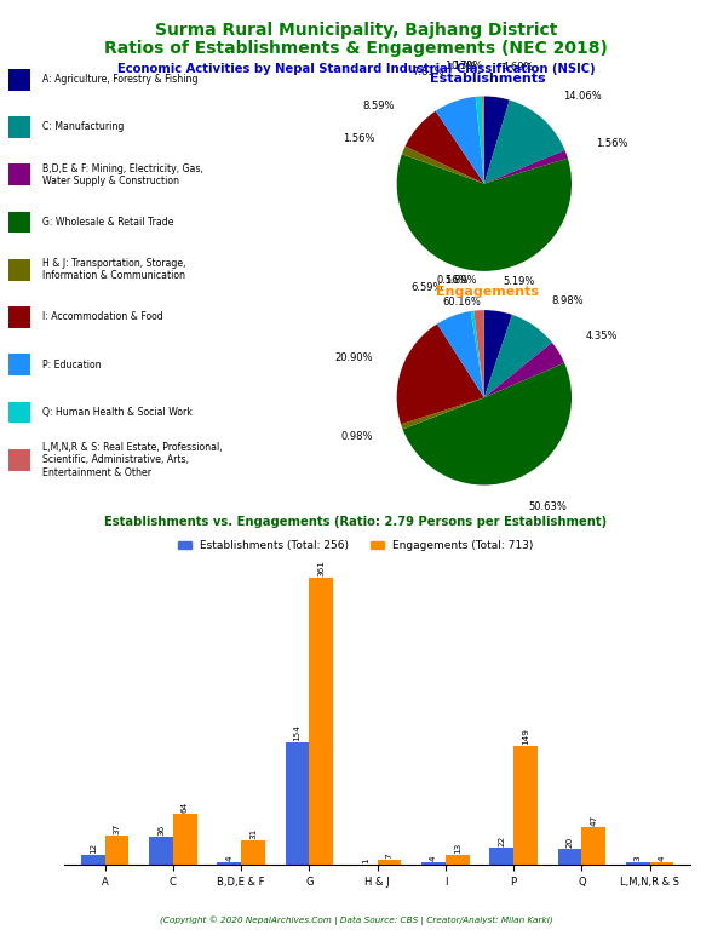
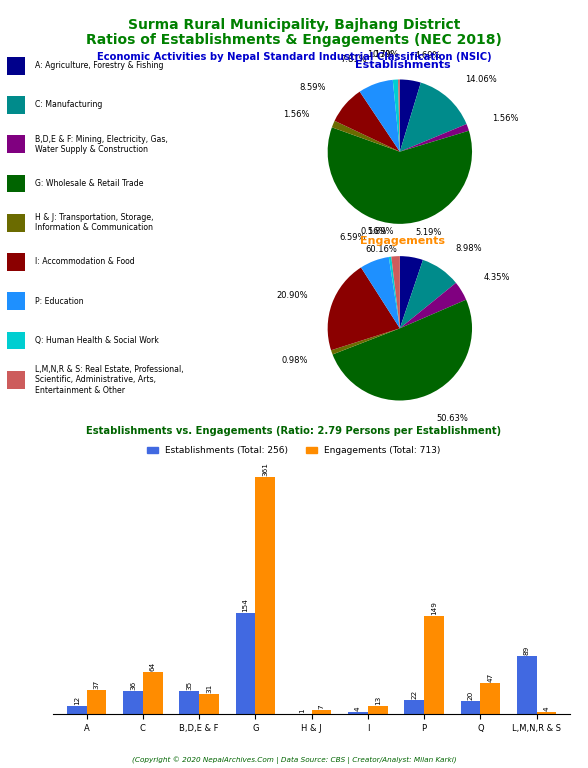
Establishments (Total: 256)/B,D,E & F: 4 -> 35
Establishments (Total: 256)/L,M,N,R & S: 3 -> 89
